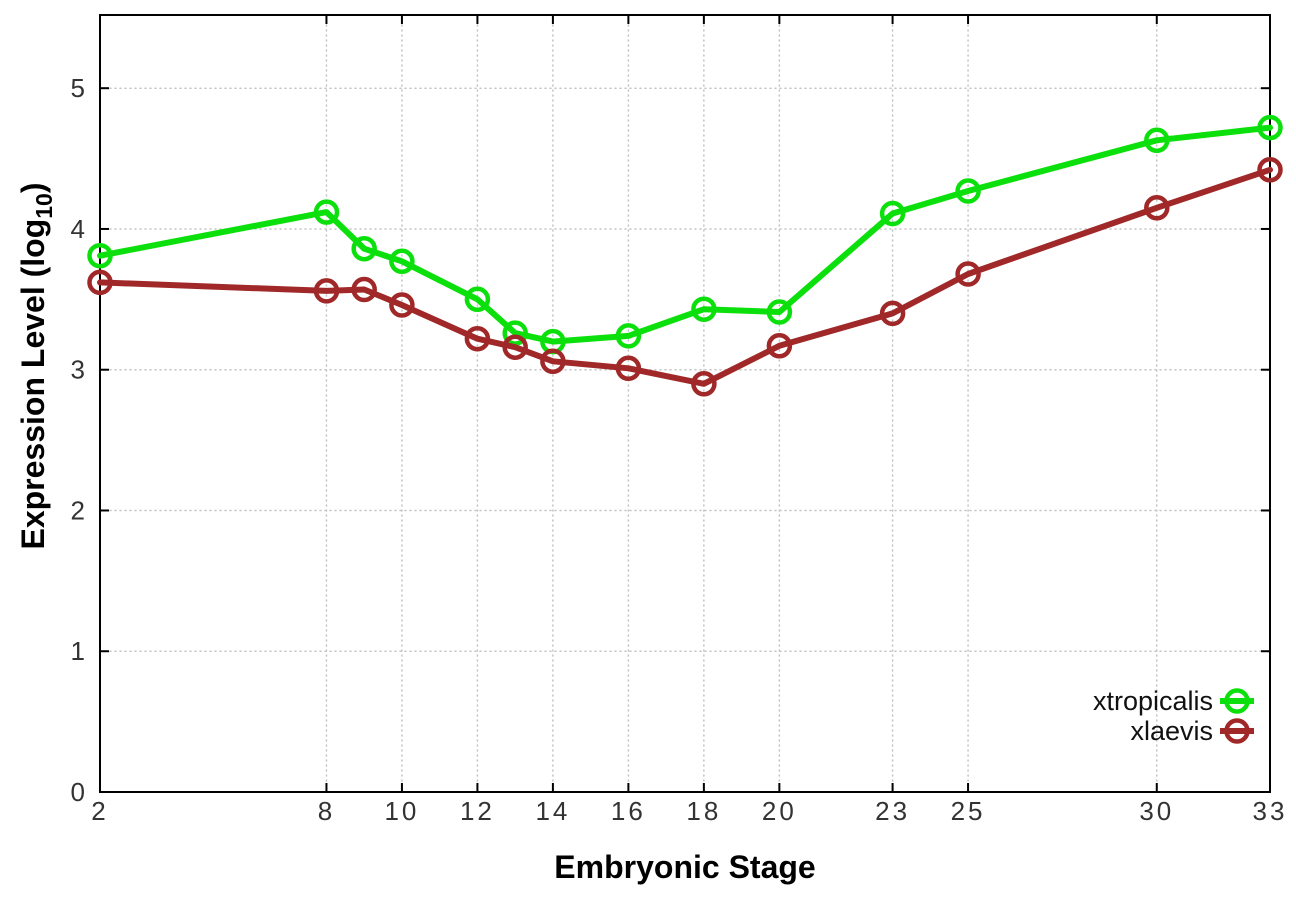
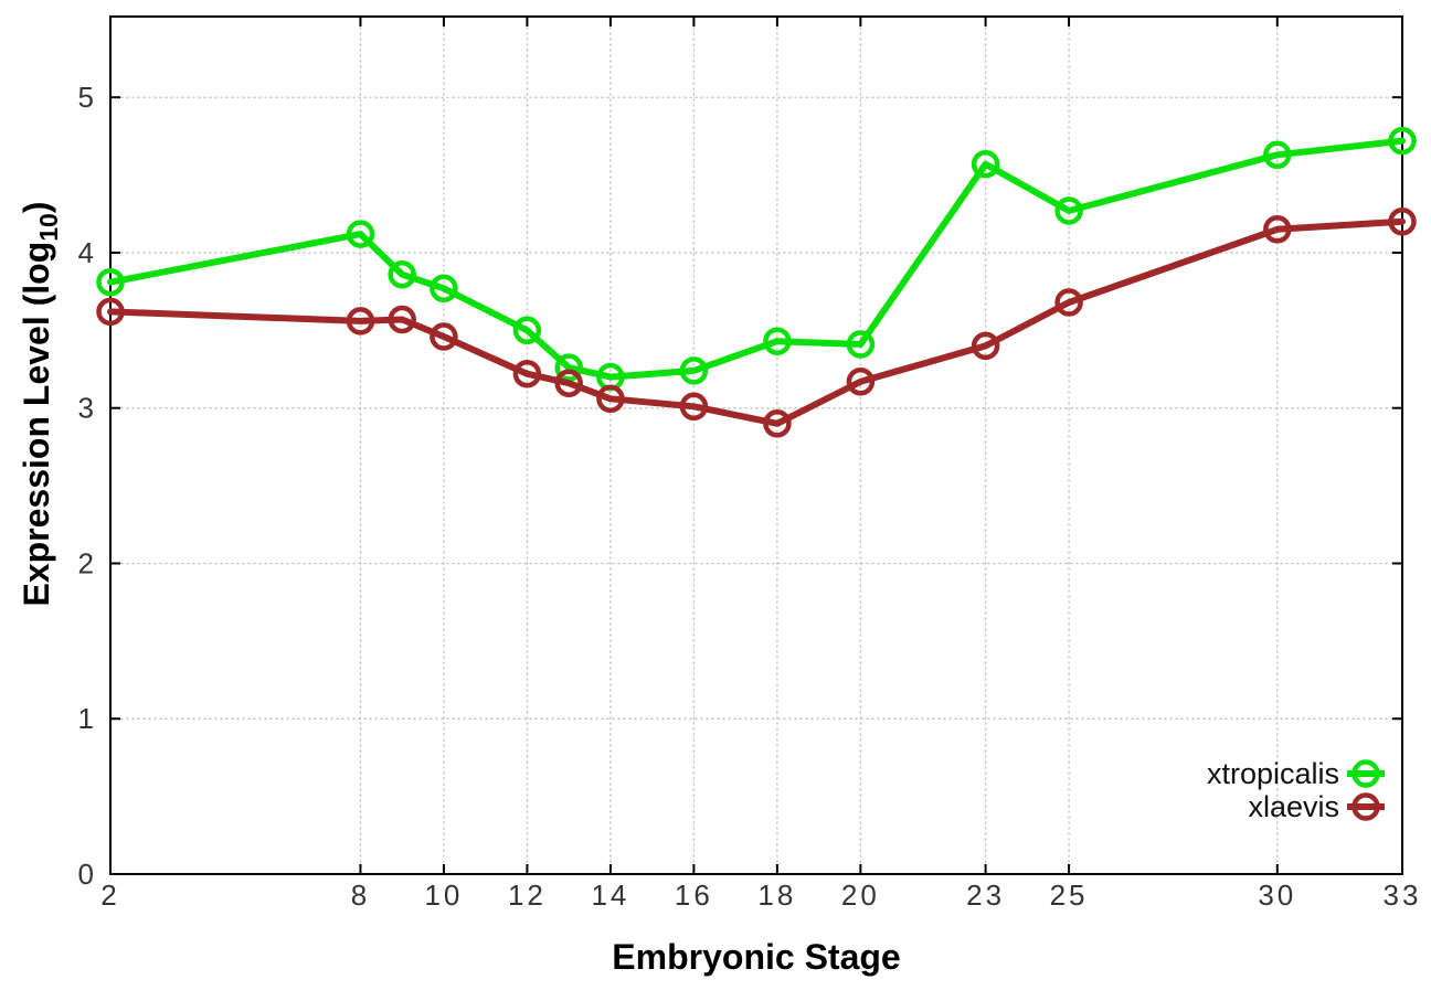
xtropicalis/23: 4.11 -> 4.57
xlaevis/33: 4.42 -> 4.20
